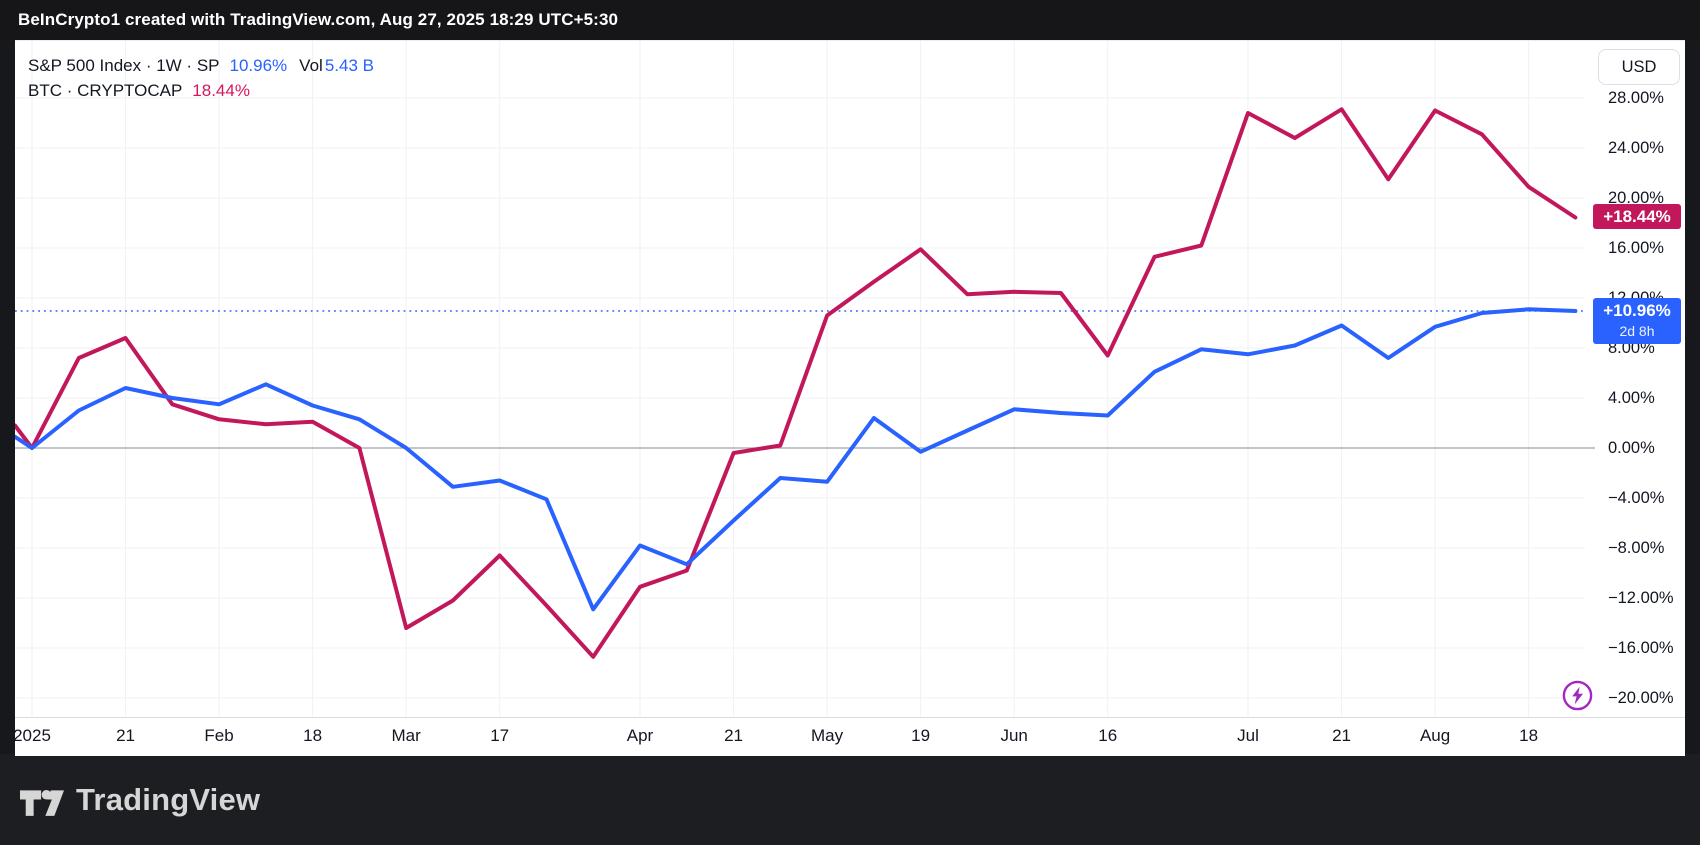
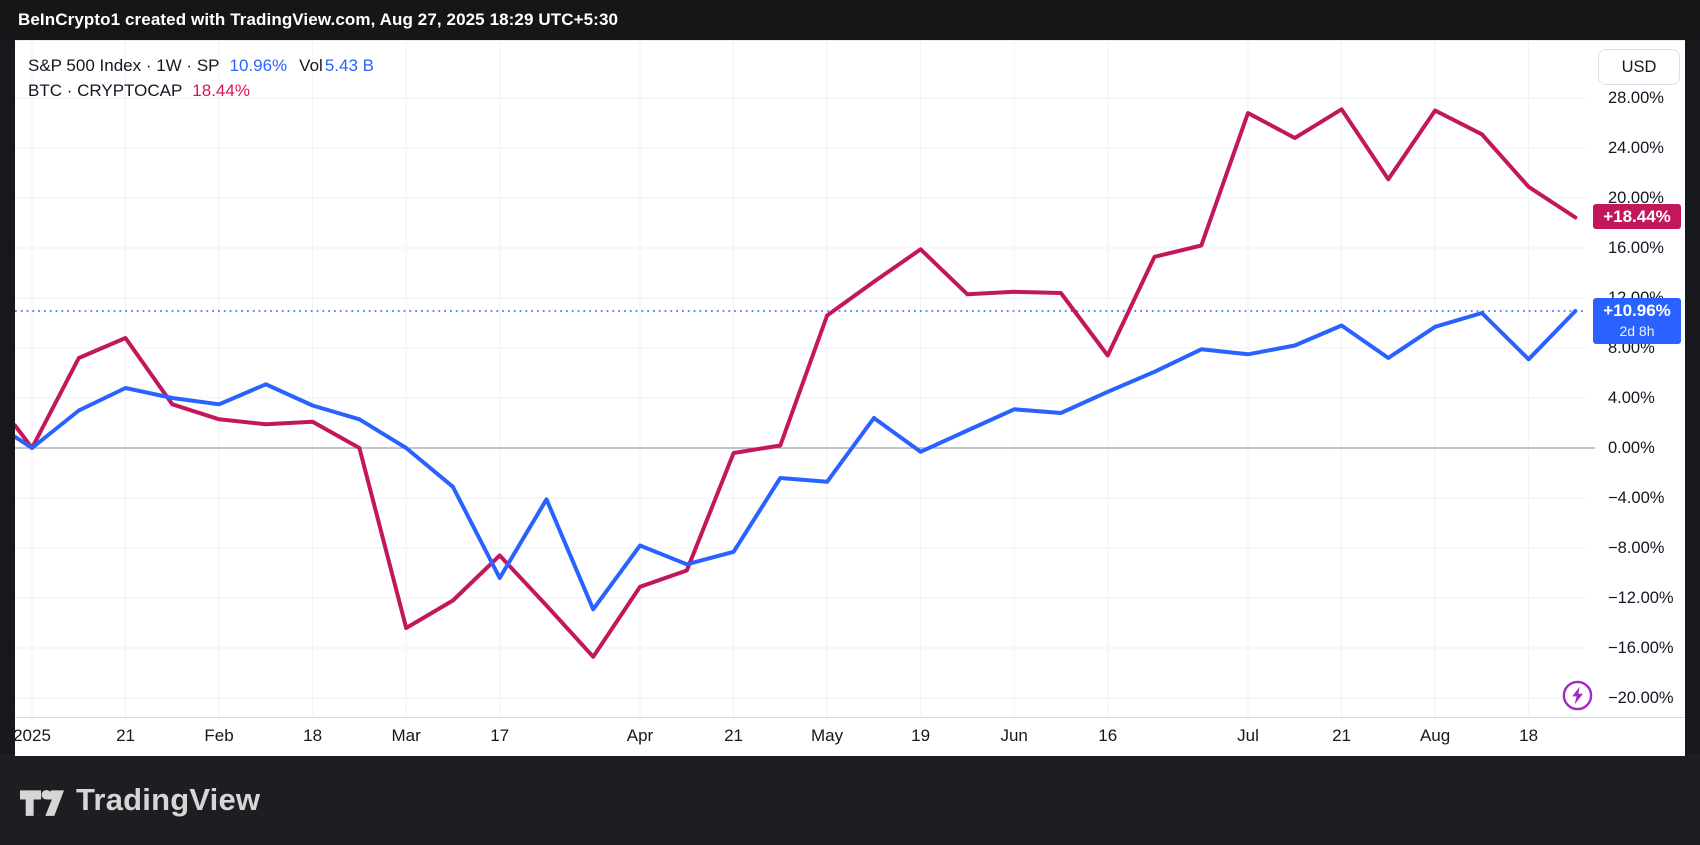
S&P 500 Index · 1W · SP/Mar 17: -2.6% -> -10.4%
S&P 500 Index · 1W · SP/Apr 21: -5.8% -> -8.3%
S&P 500 Index · 1W · SP/Jun 16: 2.6% -> 4.5%
S&P 500 Index · 1W · SP/Aug 18: 11.1% -> 7.1%
